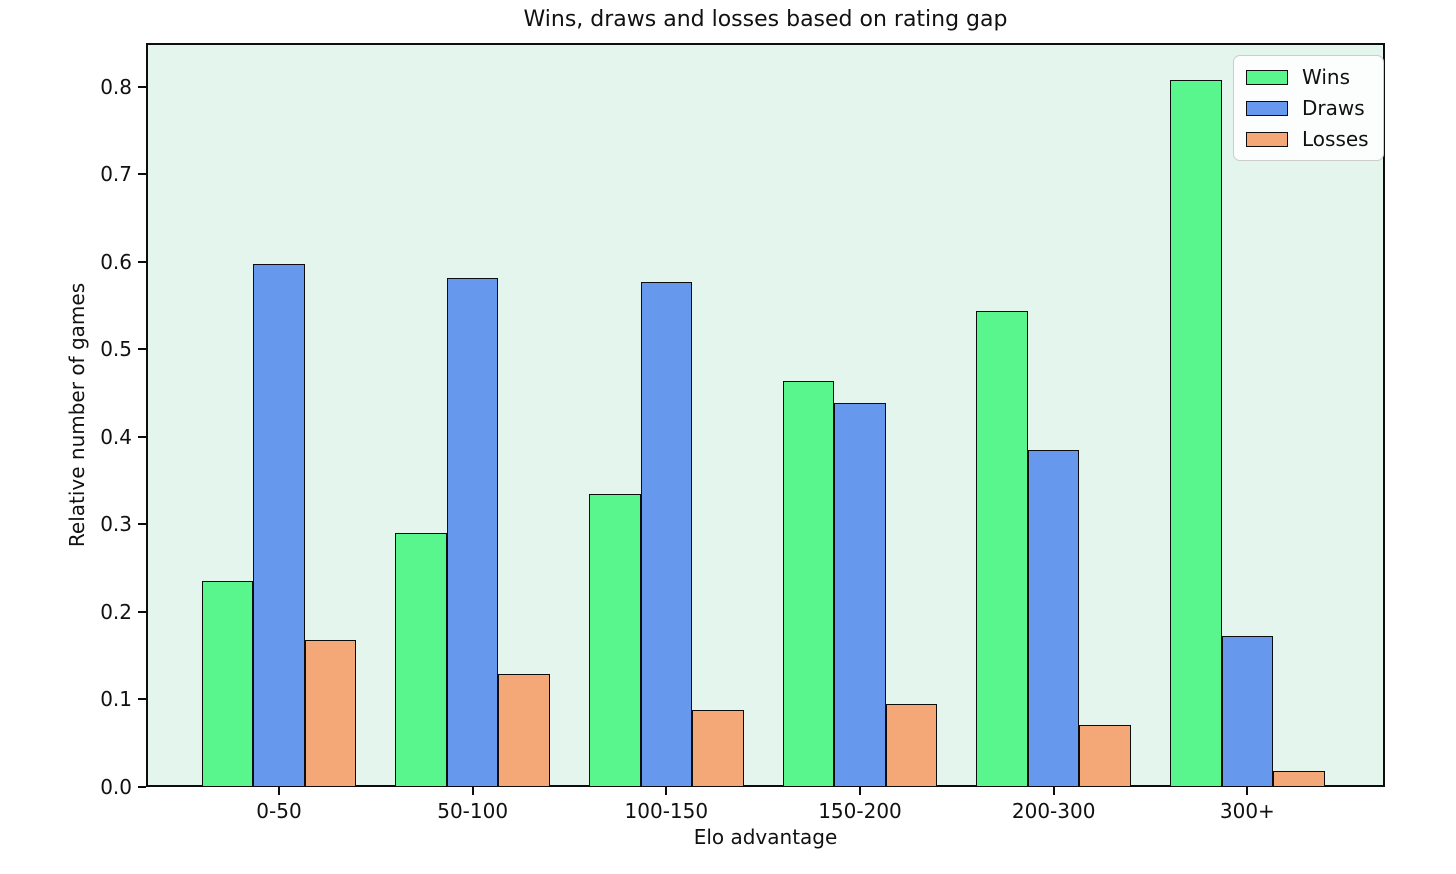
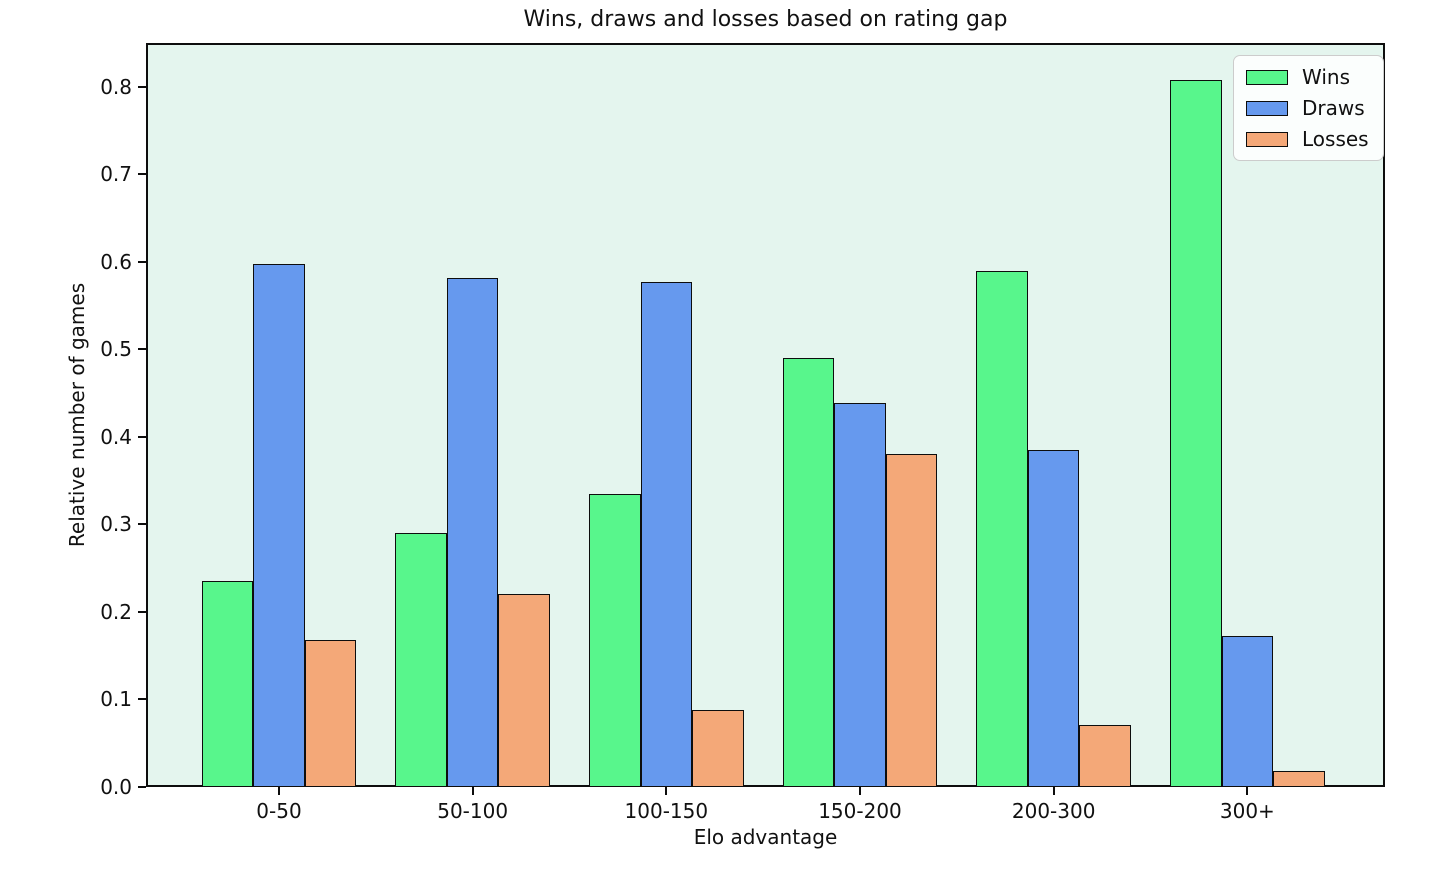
Losses/50-100: 0.13 -> 0.22
Wins/150-200: 0.46 -> 0.49
Losses/150-200: 0.10 -> 0.38
Wins/200-300: 0.54 -> 0.59
